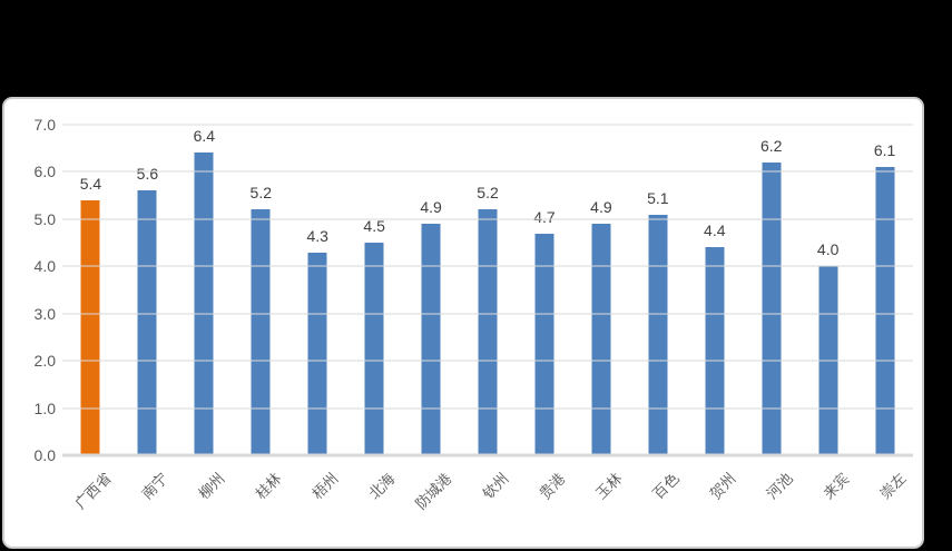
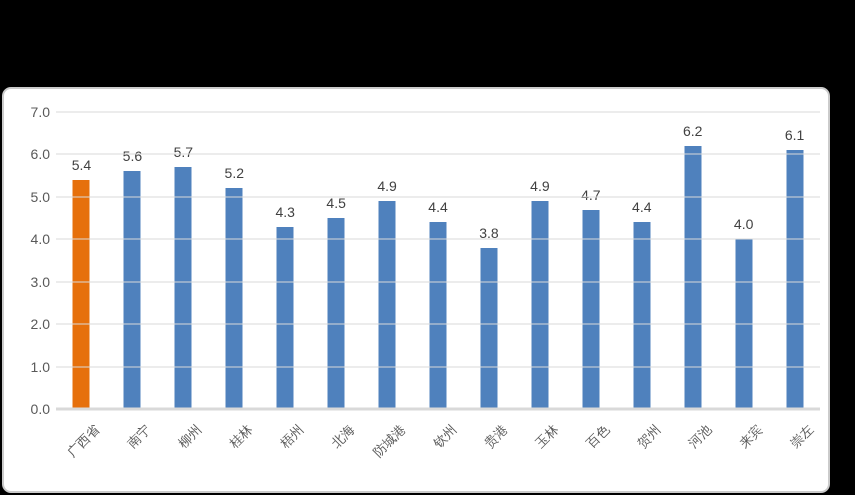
柳州: 6.4 -> 5.7
钦州: 5.2 -> 4.4
贵港: 4.7 -> 3.8
百色: 5.1 -> 4.7
